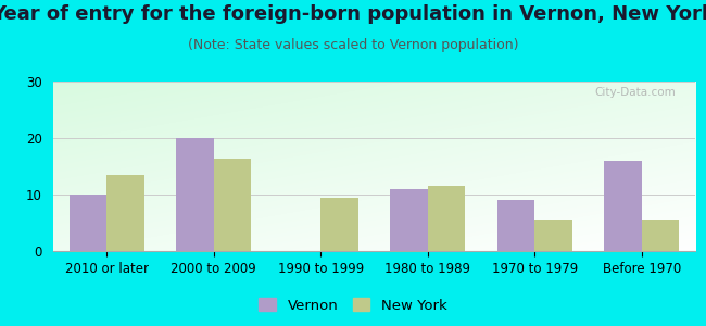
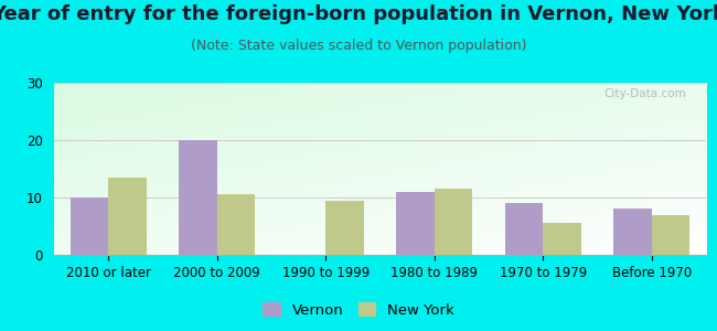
New York/2000 to 2009: 16.4 -> 10.5
Vernon/Before 1970: 16 -> 8
New York/Before 1970: 5.6 -> 7.0
